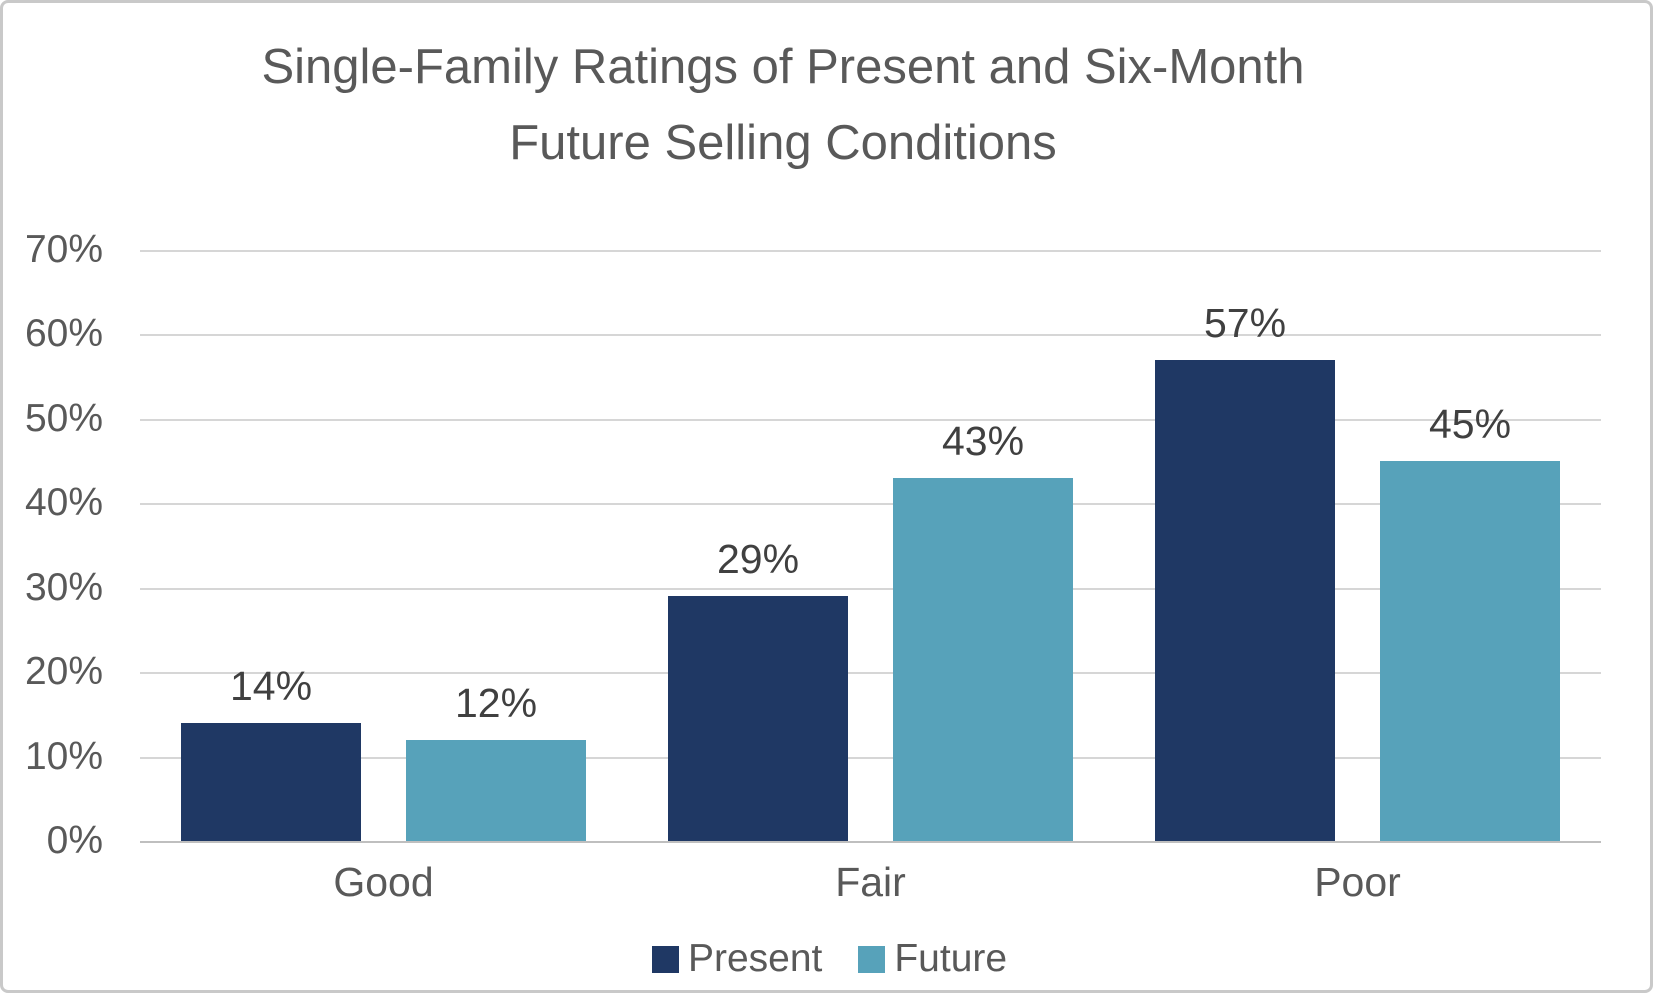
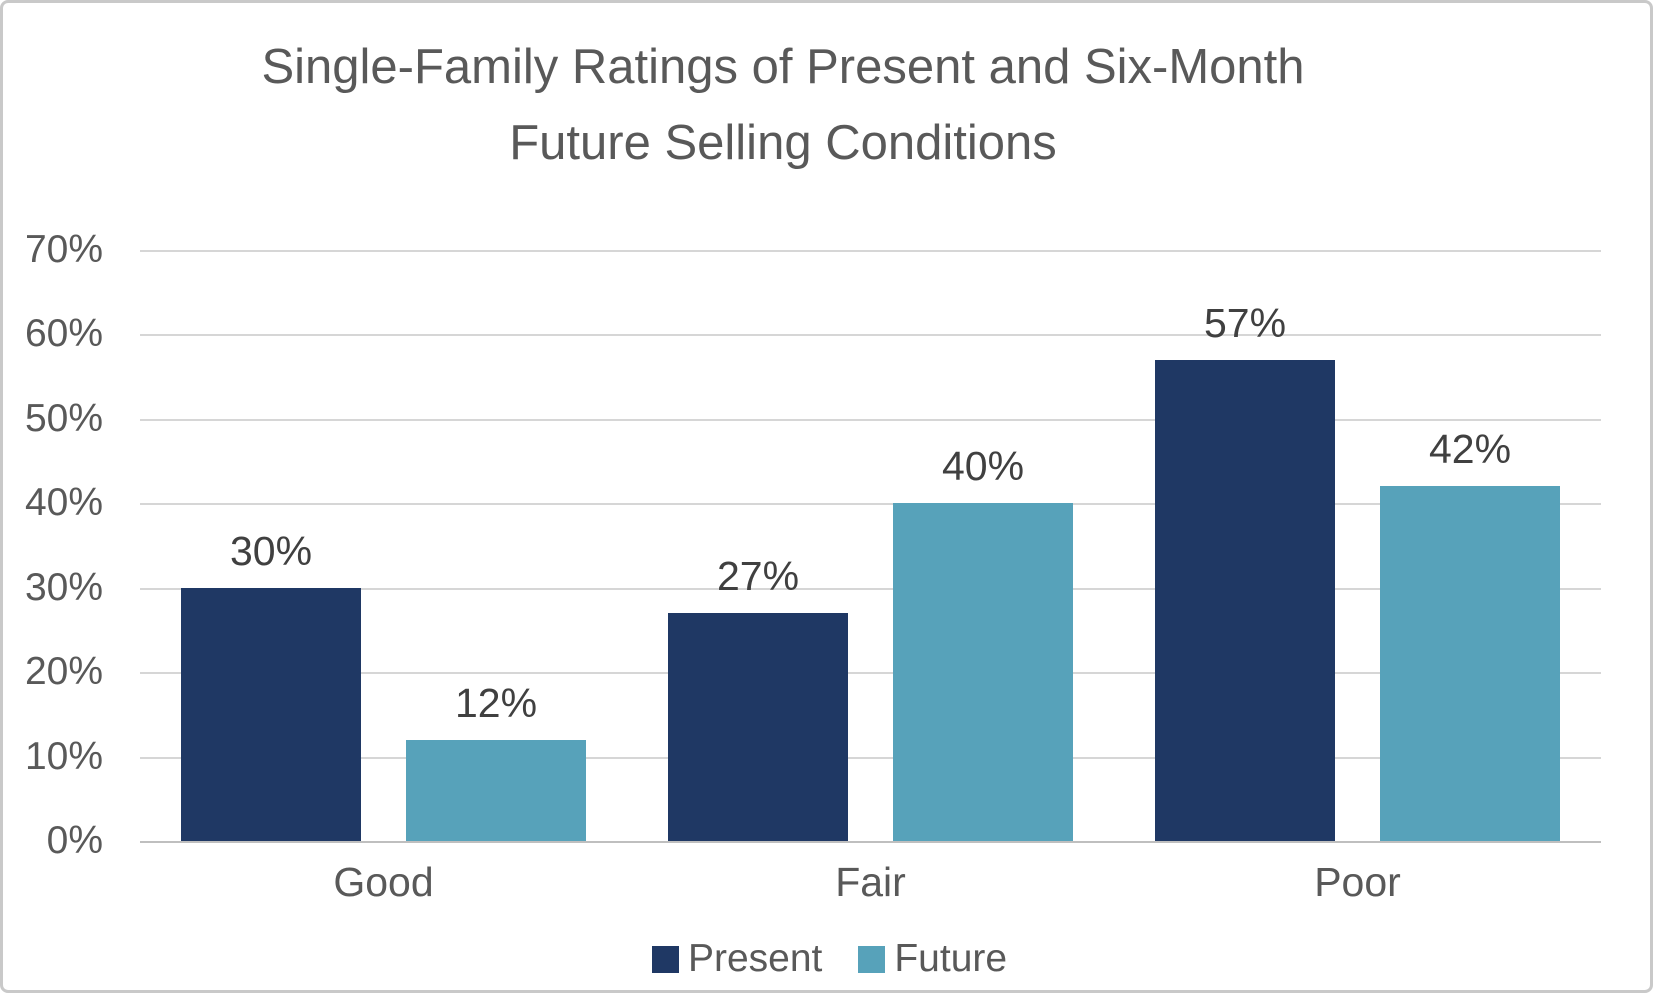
Present/Good: 14% -> 30%
Present/Fair: 29% -> 27%
Future/Fair: 43% -> 40%
Future/Poor: 45% -> 42%
